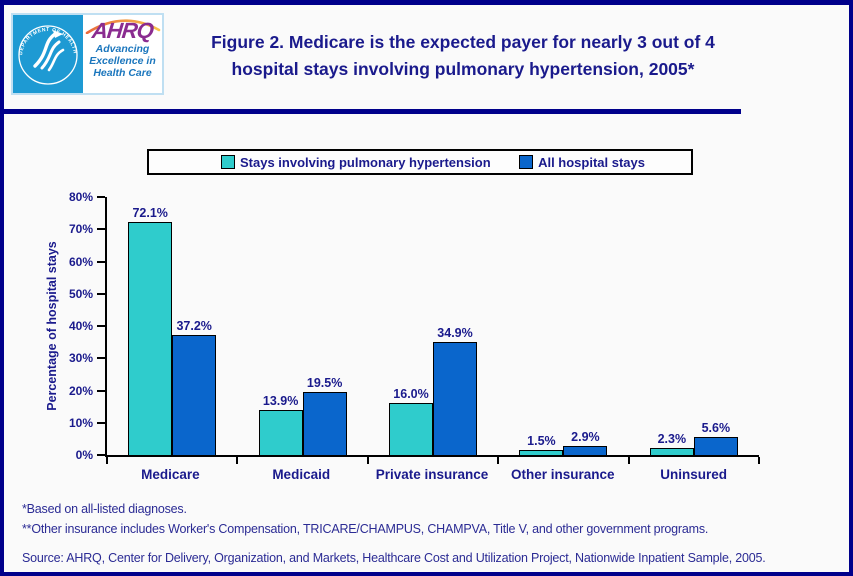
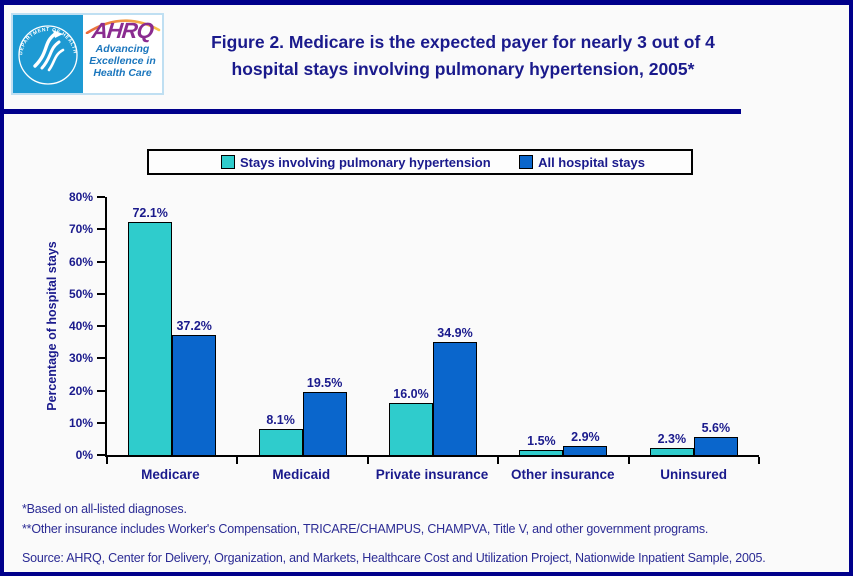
Stays involving pulmonary hypertension/Medicaid: 13.9% -> 8.1%
